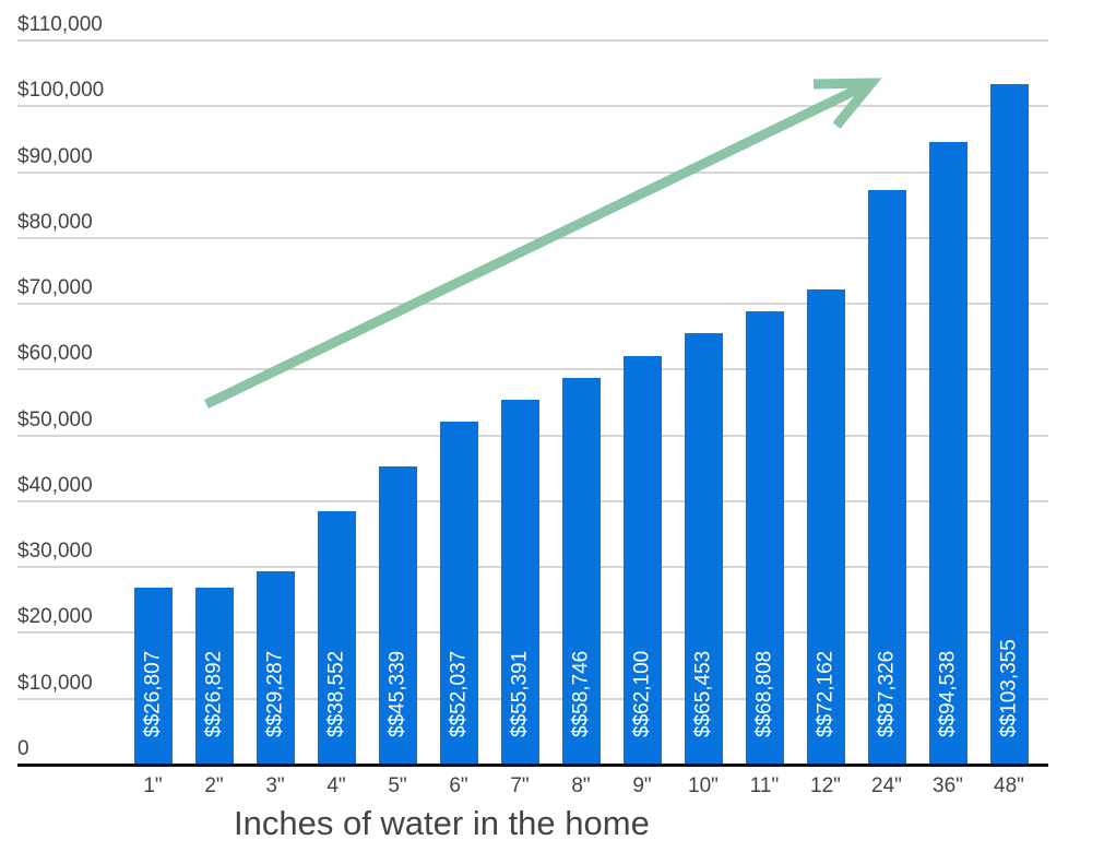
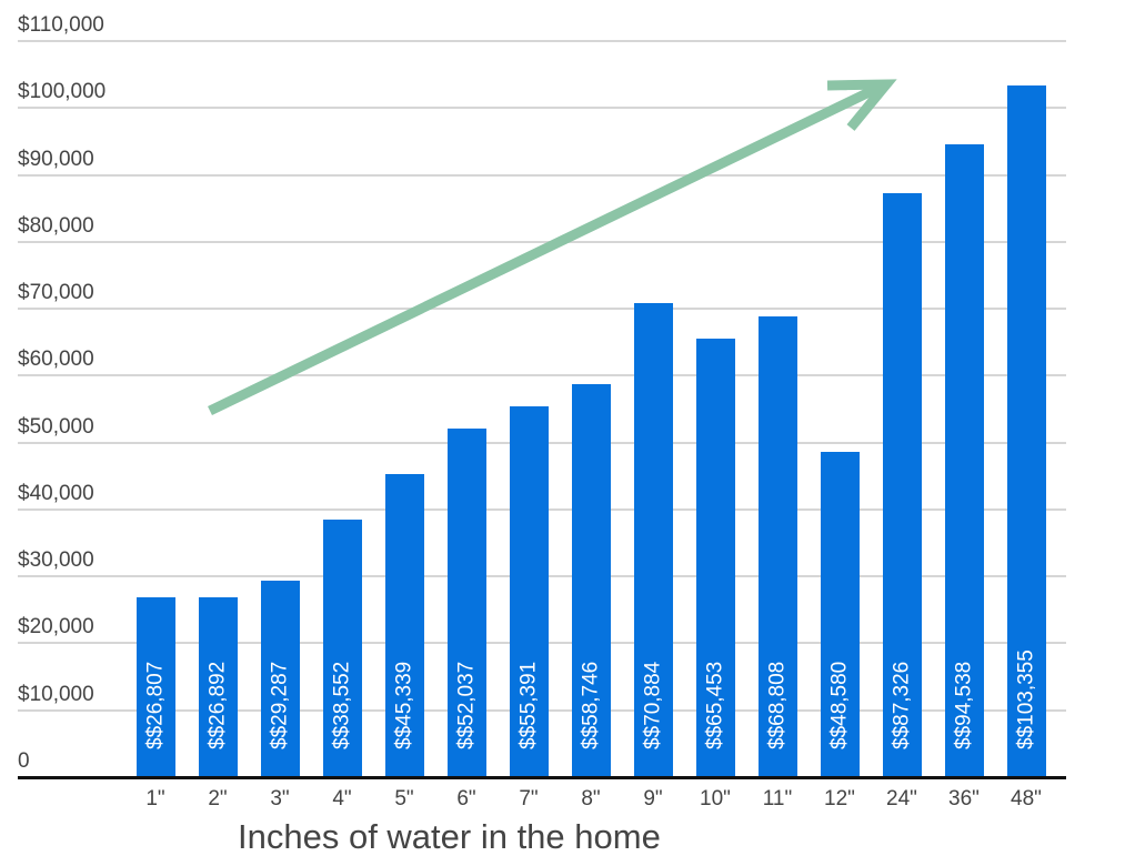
9": 62,100 -> 70,884
12": 72,162 -> 48,580
